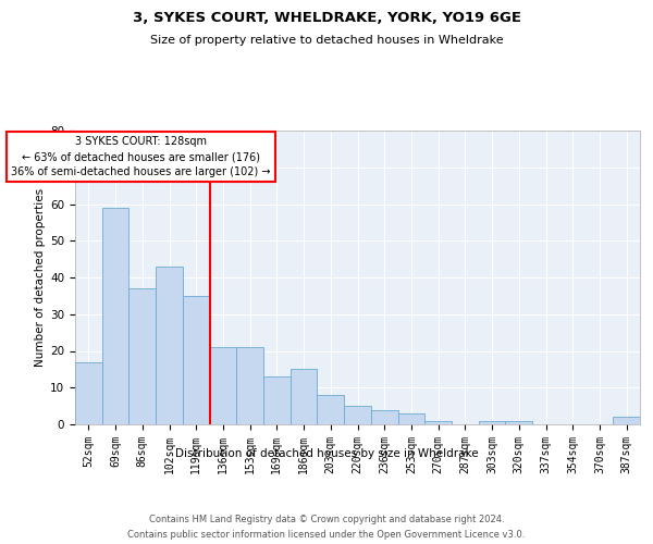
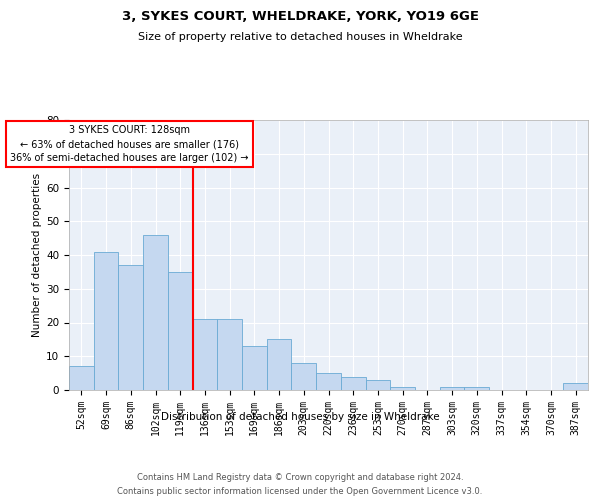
52sqm: 17 -> 7
69sqm: 59 -> 41
102sqm: 43 -> 46
